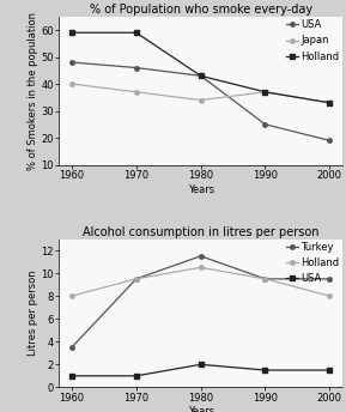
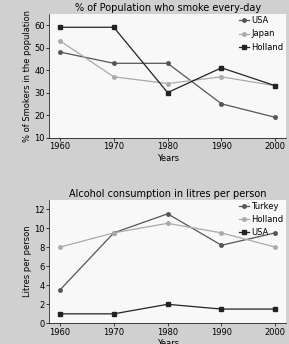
% of Population who smoke every-day/Japan/1960: 40 -> 53
% of Population who smoke every-day/USA/1970: 46 -> 43
% of Population who smoke every-day/Holland/1980: 43 -> 30
% of Population who smoke every-day/Holland/1990: 37 -> 41
Alcohol consumption in litres per person/Turkey/1990: 9.5 -> 8.2
